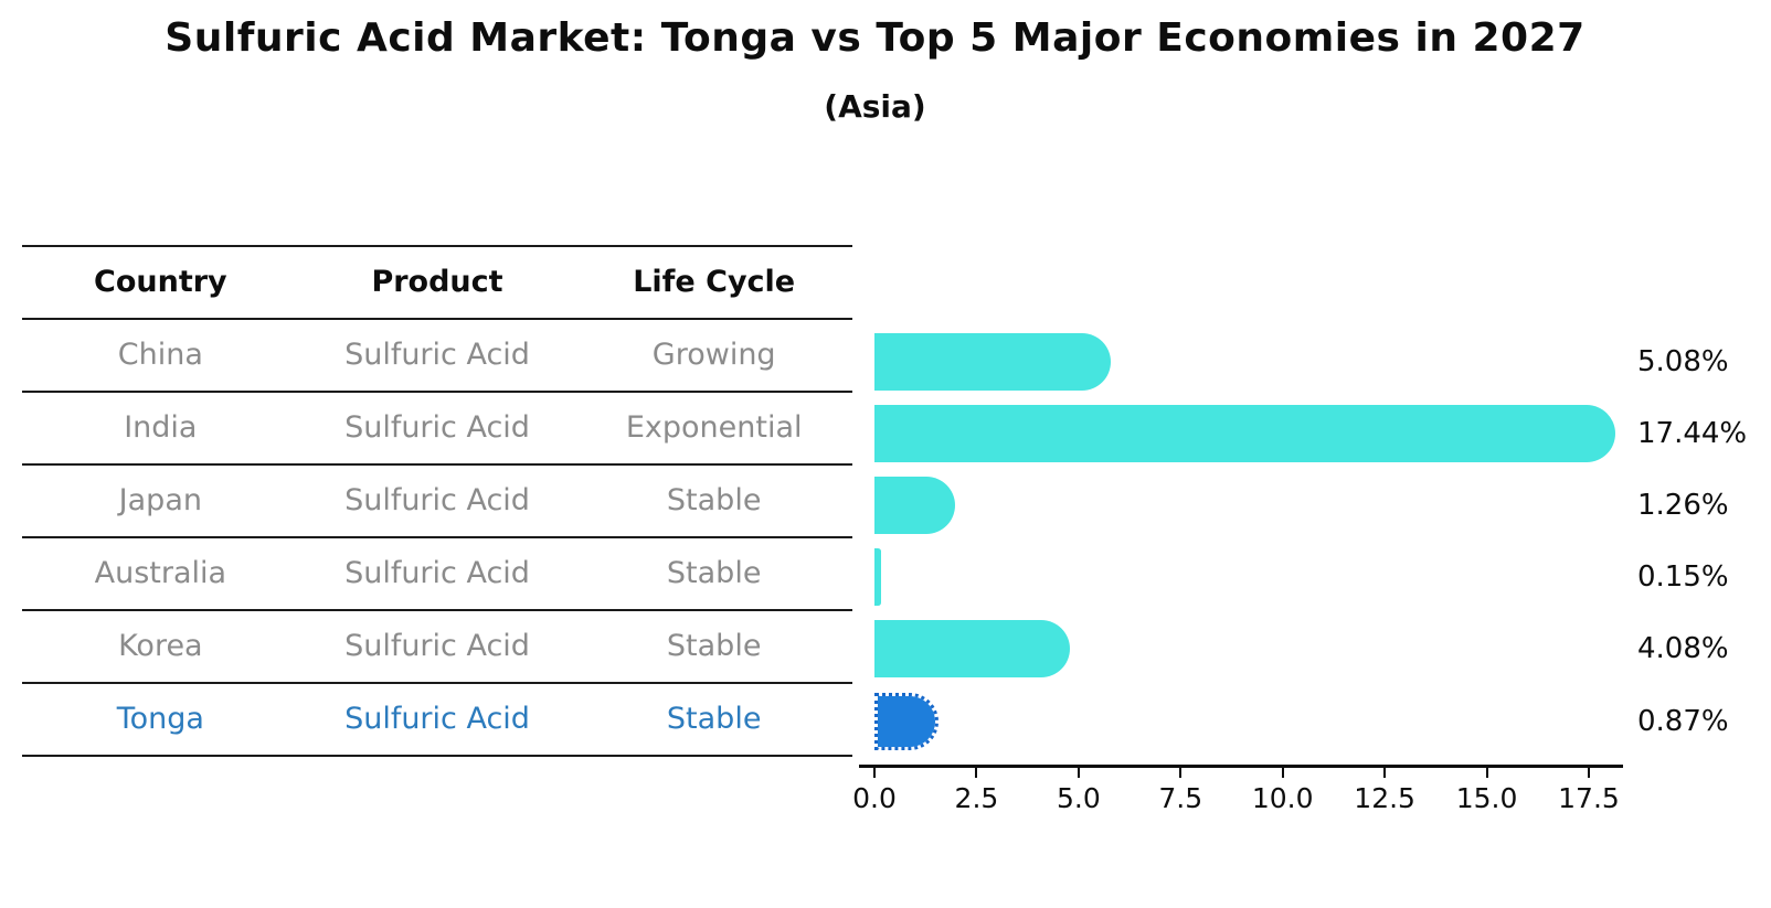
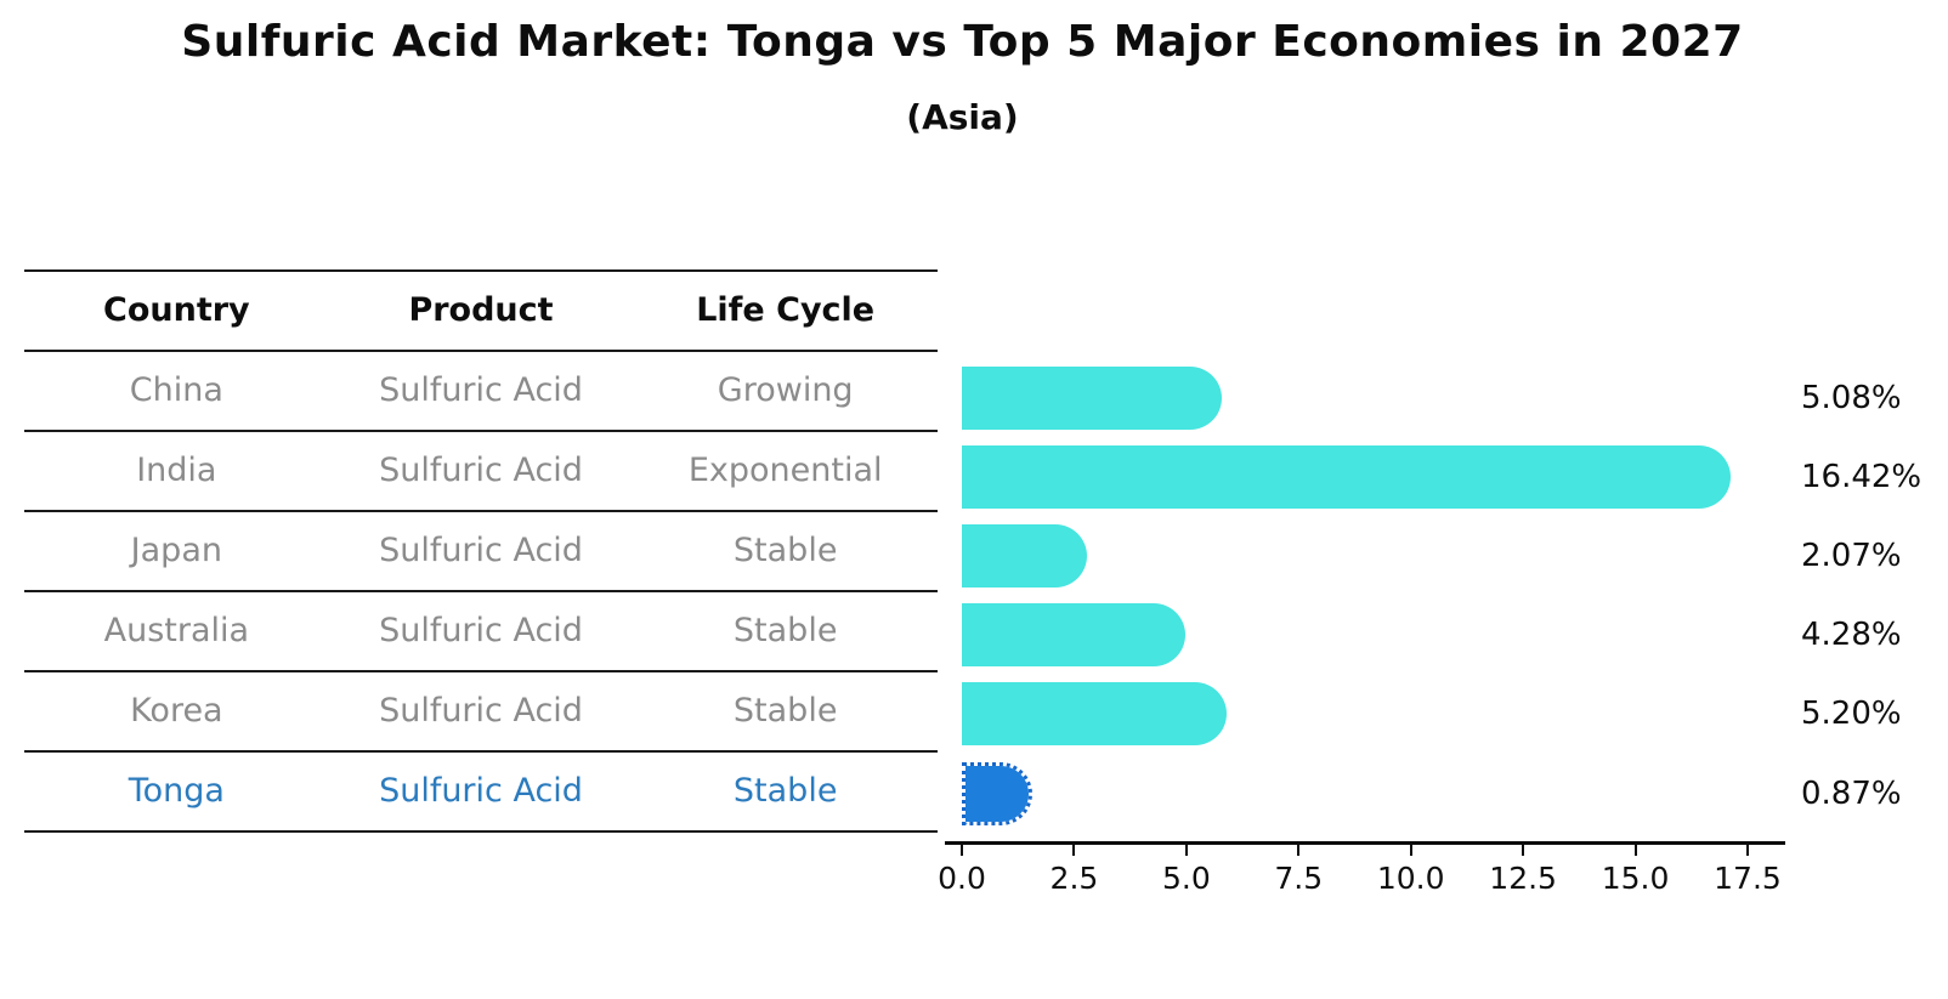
India: 17.44% -> 16.42%
Japan: 1.26% -> 2.07%
Australia: 0.15% -> 4.28%
Korea: 4.08% -> 5.20%
